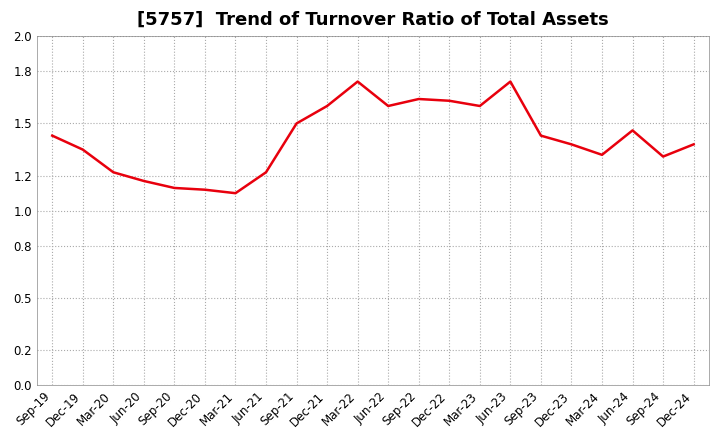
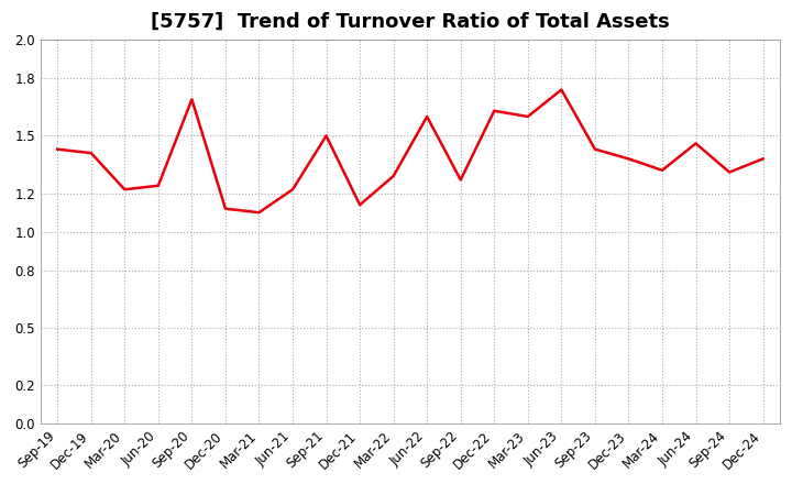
Dec-19: 1.35 -> 1.41
Jun-20: 1.17 -> 1.24
Sep-20: 1.13 -> 1.69
Dec-21: 1.60 -> 1.14
Mar-22: 1.74 -> 1.29
Sep-22: 1.64 -> 1.27
